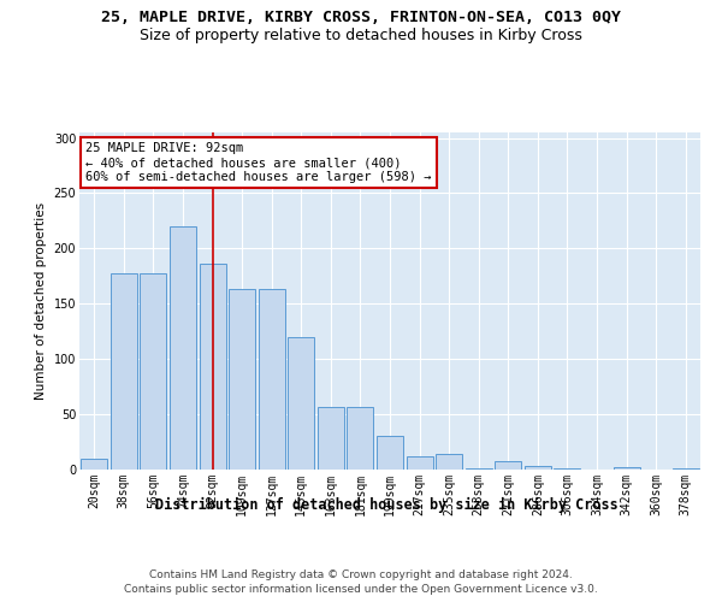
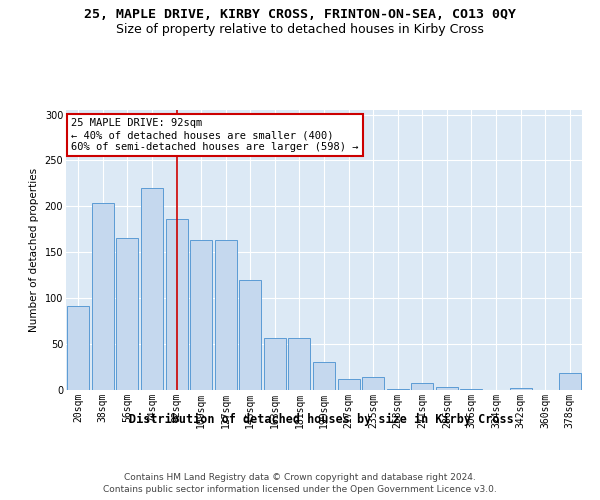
20sqm: 10 -> 92
38sqm: 178 -> 204
56sqm: 178 -> 166
378sqm: 1 -> 18
